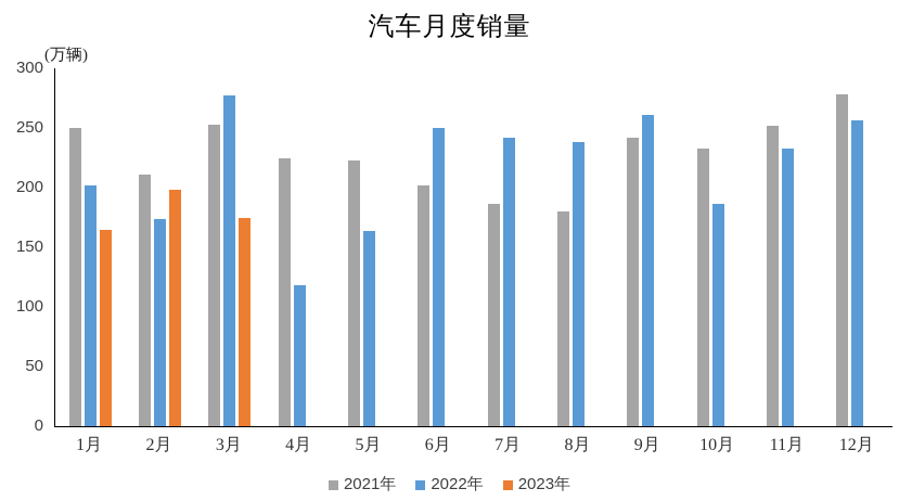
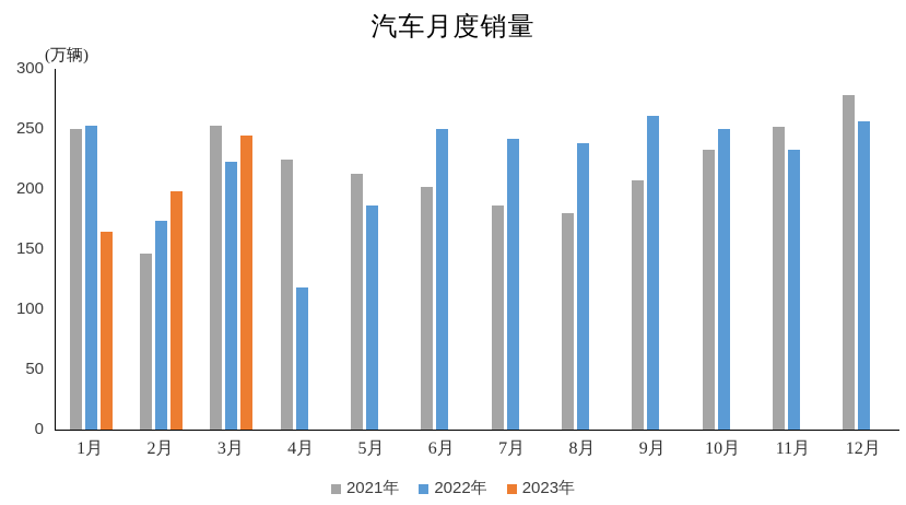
2022年/1月: 202 -> 253
2021年/2月: 211 -> 146
2022年/3月: 277 -> 223
2023年/3月: 175 -> 245
2021年/5月: 223 -> 213
2022年/5月: 164 -> 186
2021年/9月: 242 -> 207
2022年/10月: 186 -> 250
